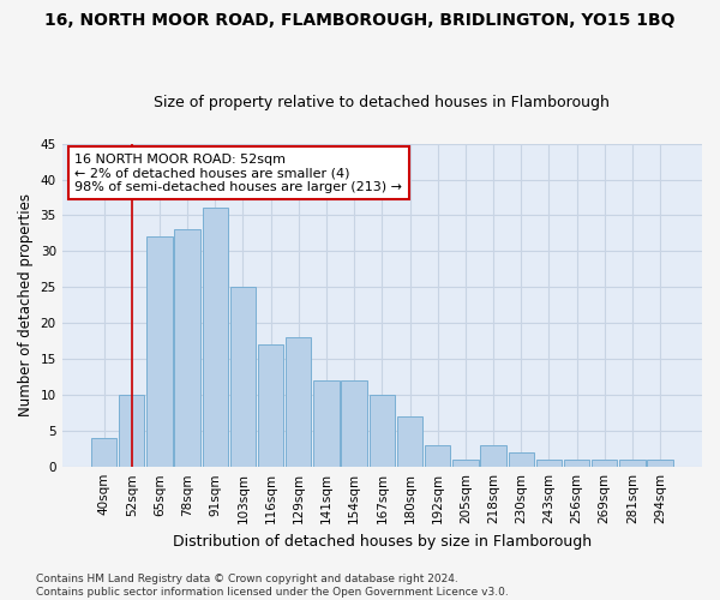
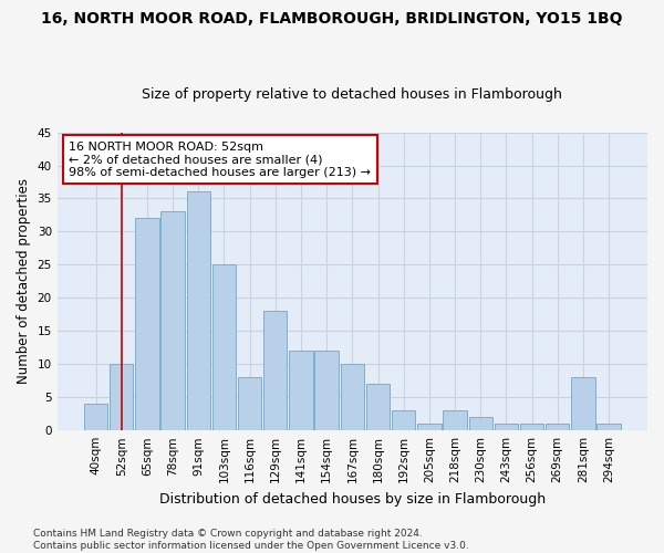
116sqm: 17 -> 8
281sqm: 1 -> 8
